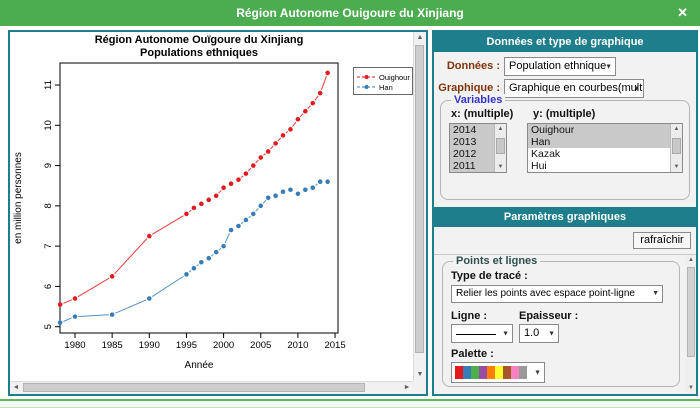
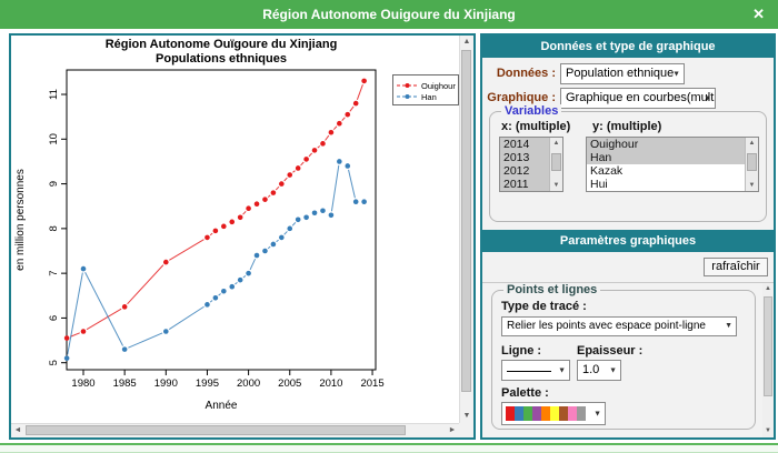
Han/1980: 5.2 -> 7.1
Han/2011: 8.4 -> 9.5
Han/2012: 8.4 -> 9.4
